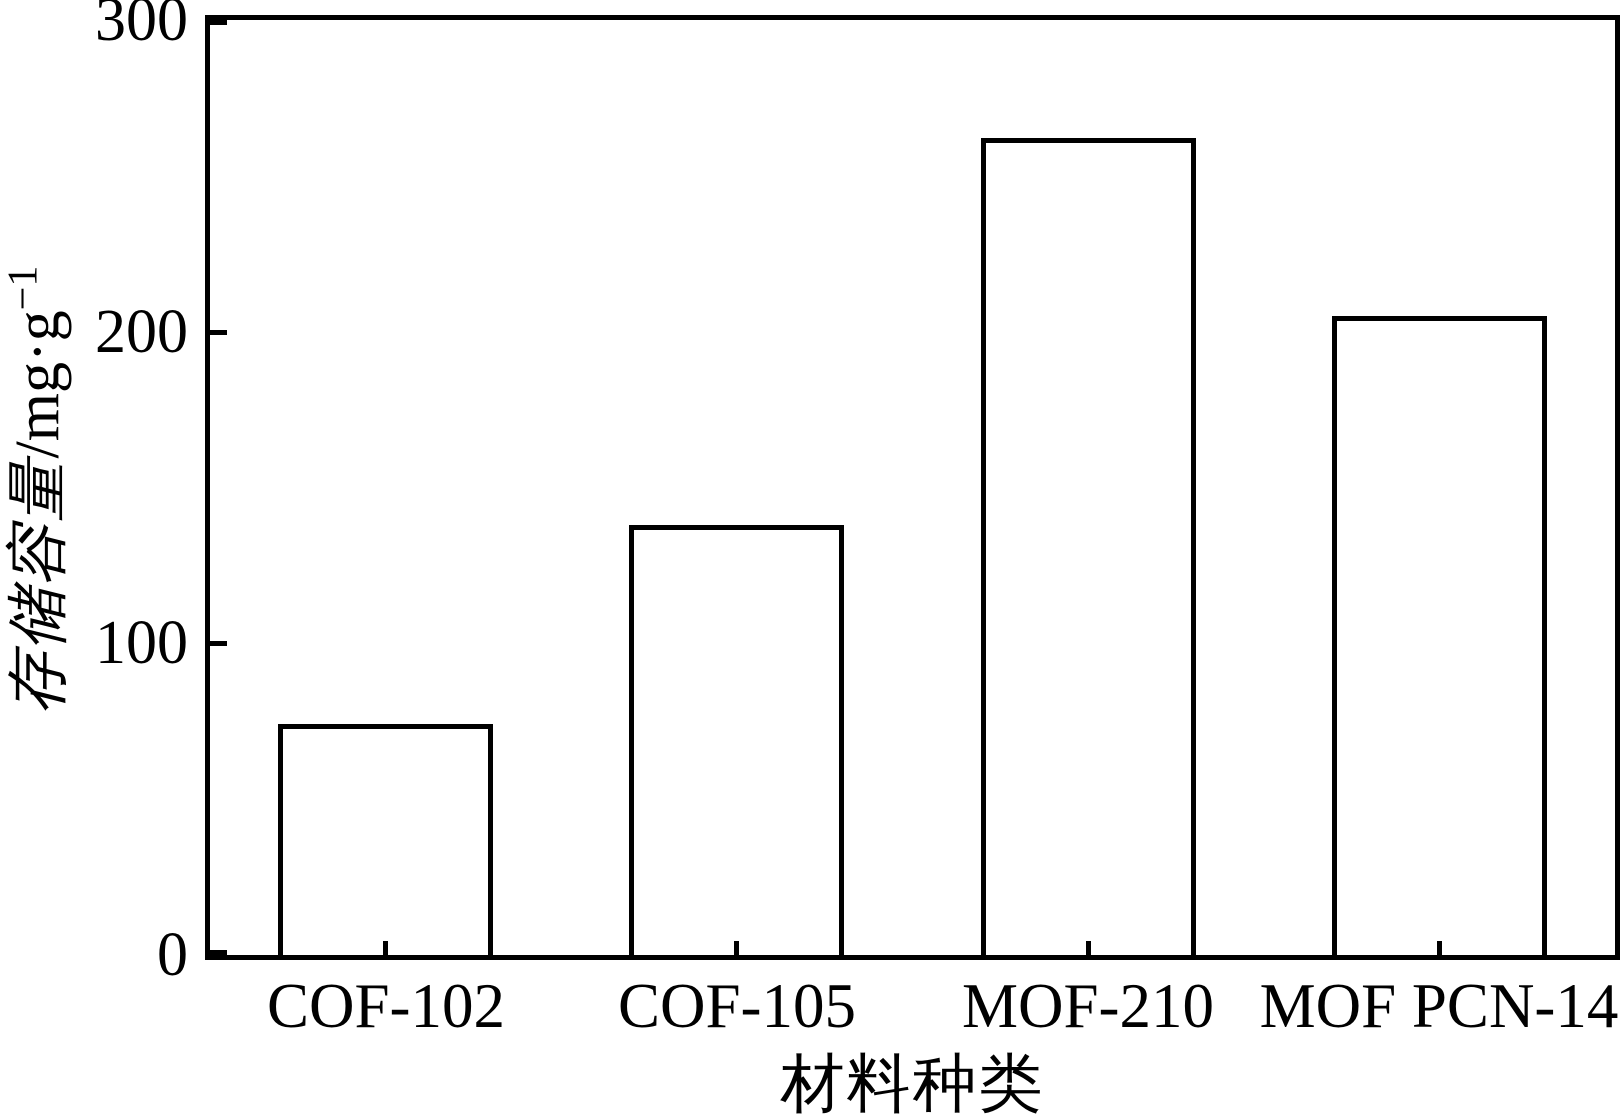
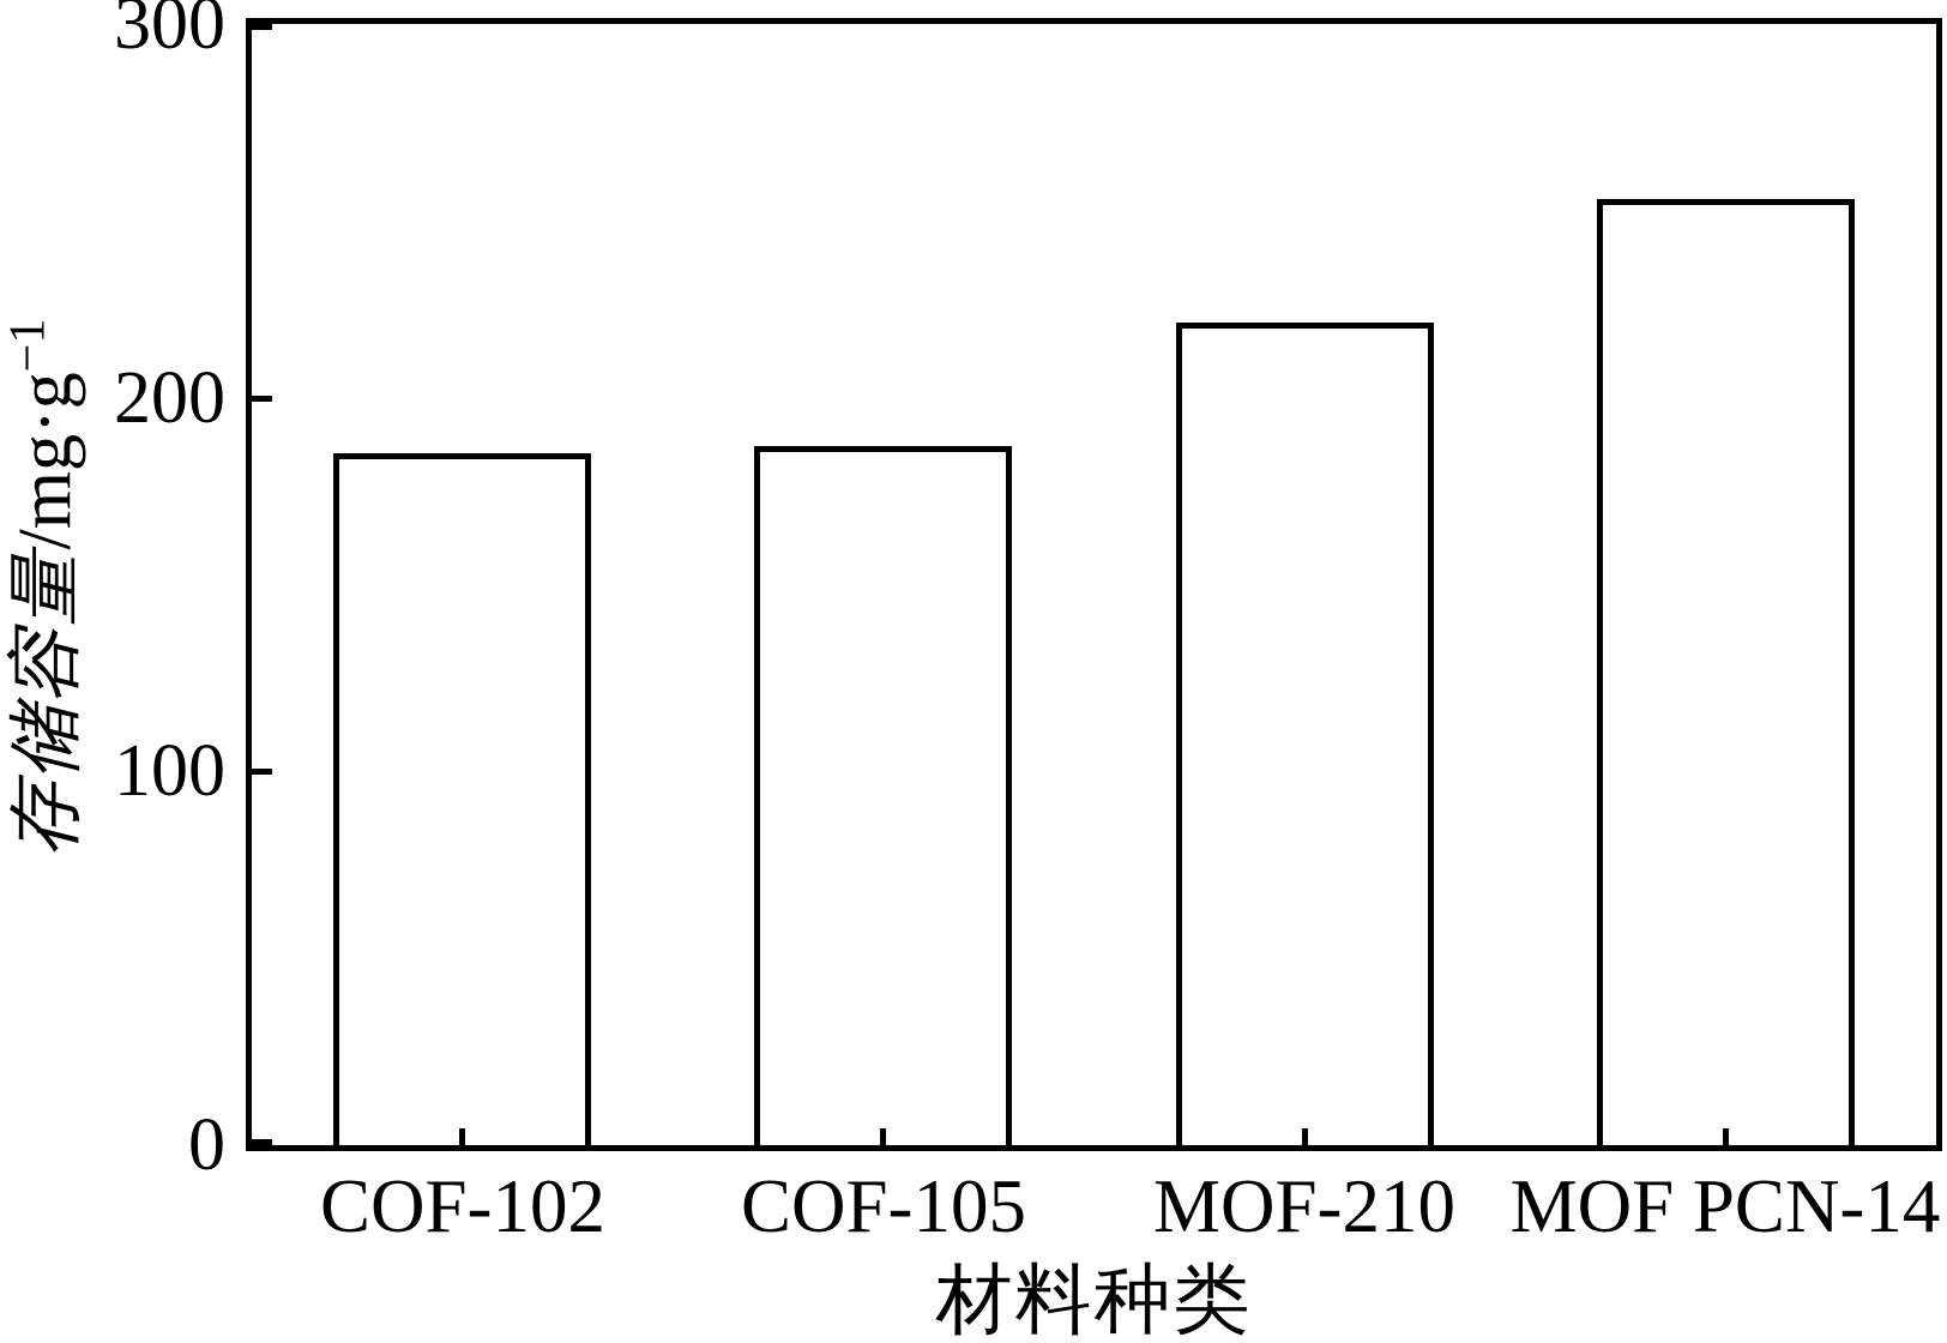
COF-102: 74 -> 185
COF-105: 138 -> 187
MOF-210: 262 -> 220
MOF PCN-14: 205 -> 253
